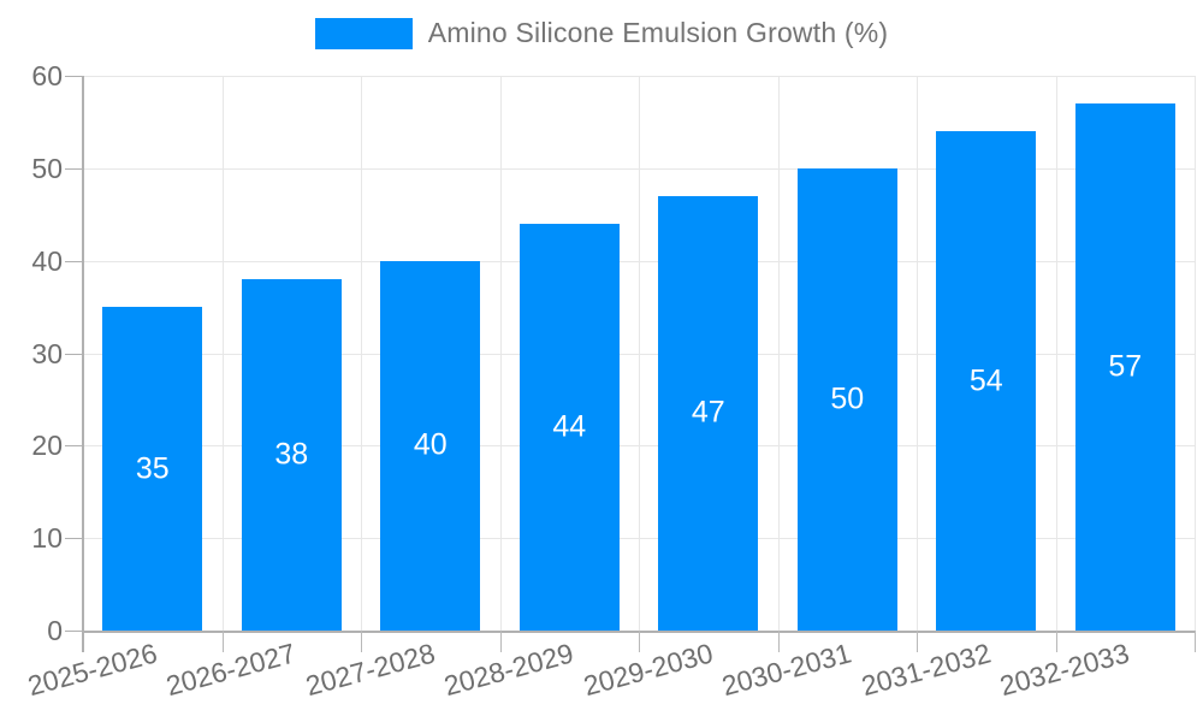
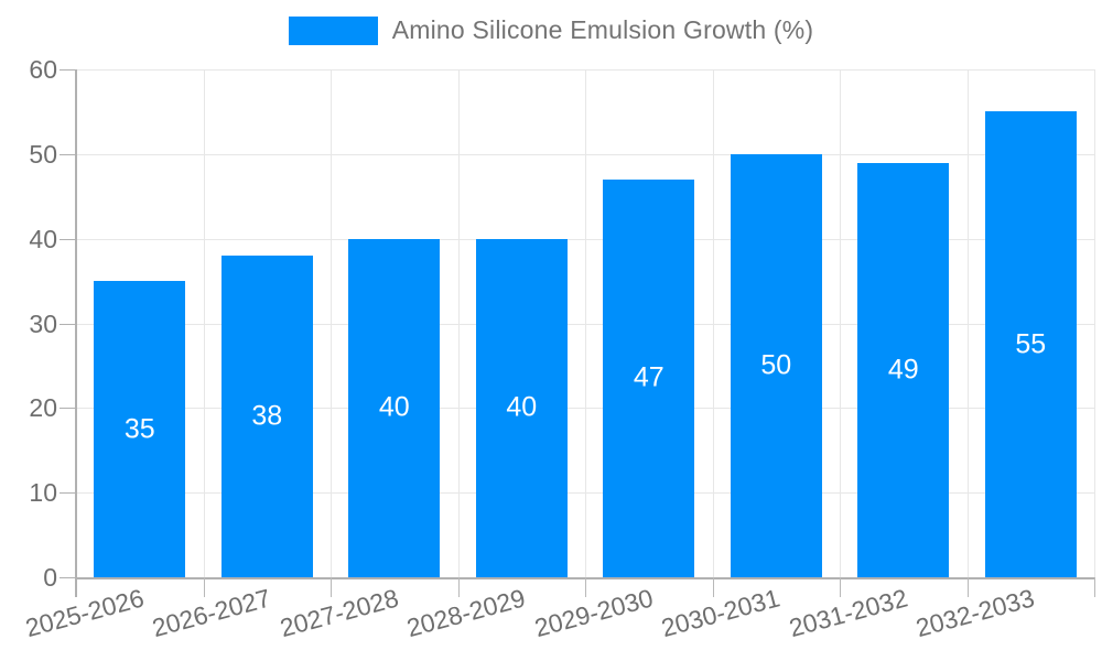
2028-2029: 44 -> 40
2031-2032: 54 -> 49
2032-2033: 57 -> 55
